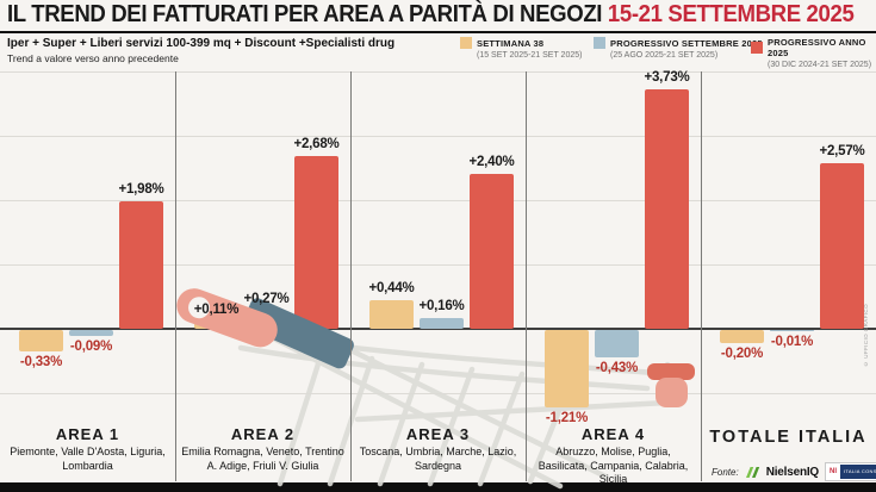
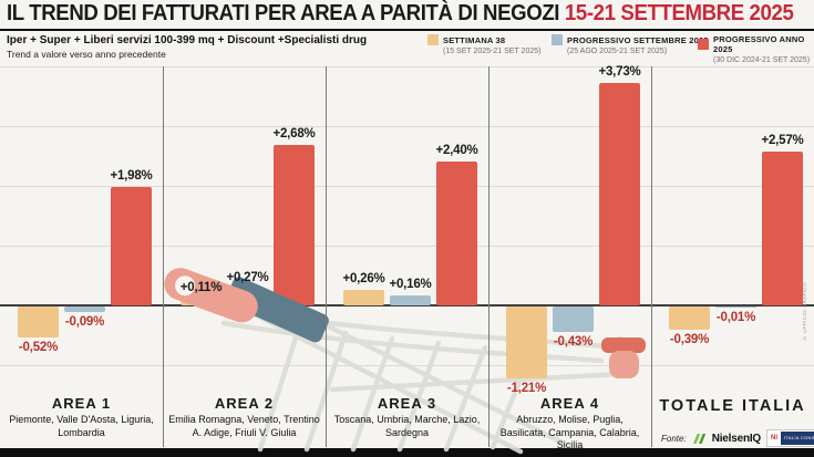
SETTIMANA 38/AREA 1: -0,33% -> -0,52%
SETTIMANA 38/AREA 3: +0,44% -> +0,26%
SETTIMANA 38/TOTALE ITALIA: -0,20% -> -0,39%
